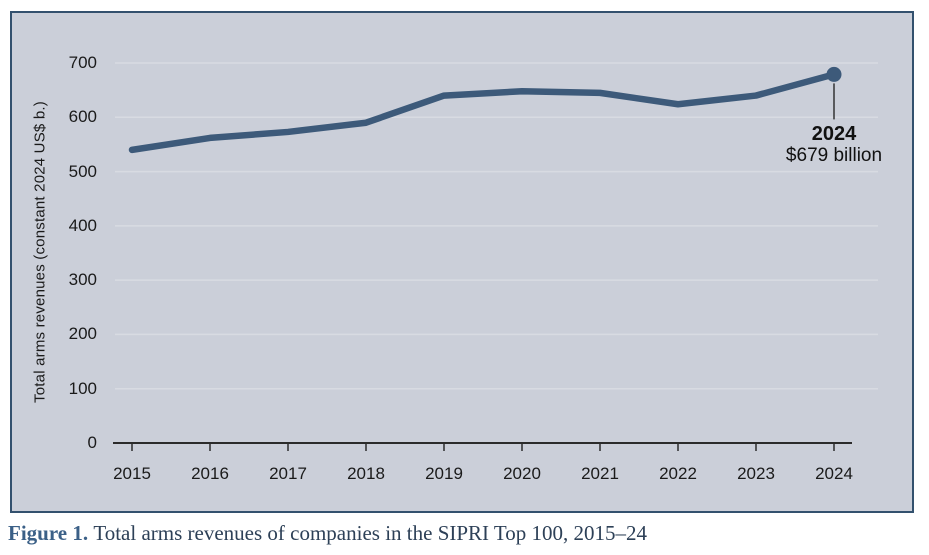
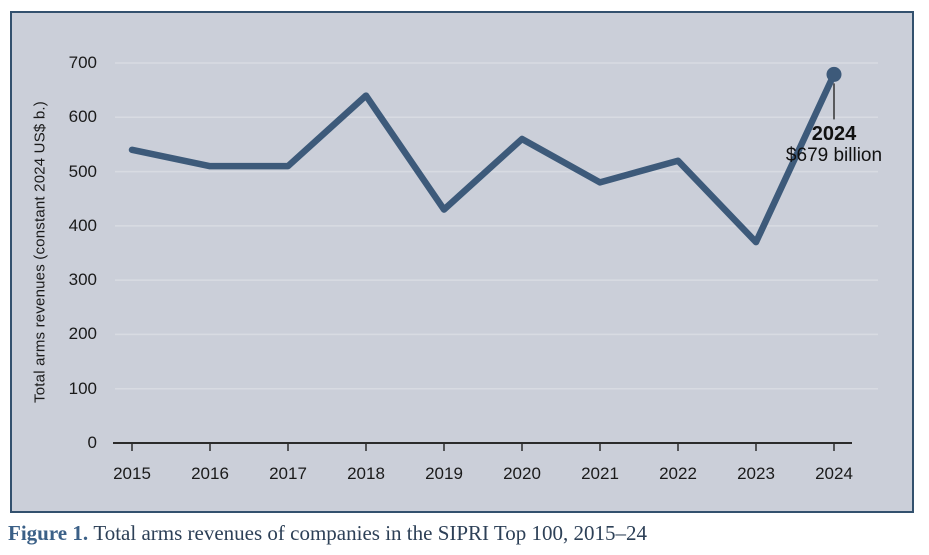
2016: 560 -> 510
2017: 570 -> 510
2018: 590 -> 640
2019: 640 -> 430
2020: 650 -> 560
2021: 640 -> 480
2022: 620 -> 520
2023: 640 -> 370
